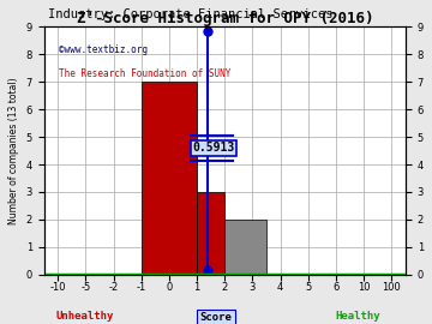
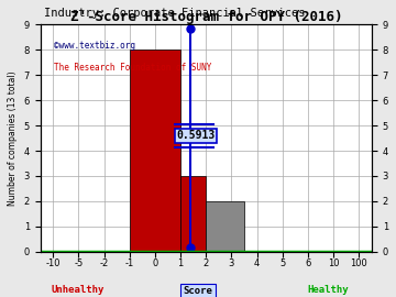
0: 7 -> 8
